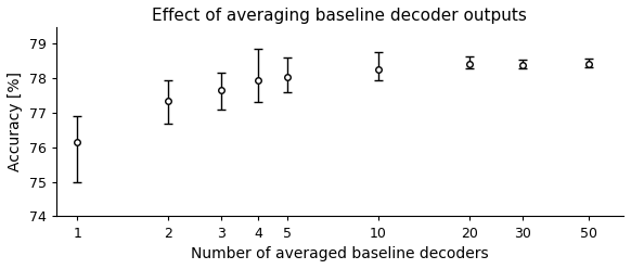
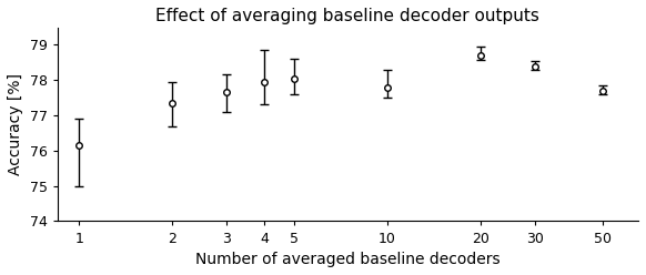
10: 78.25 -> 77.80
20: 78.40 -> 78.70
50: 78.42 -> 77.70
